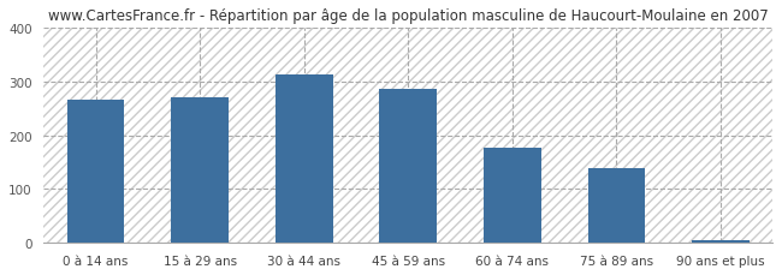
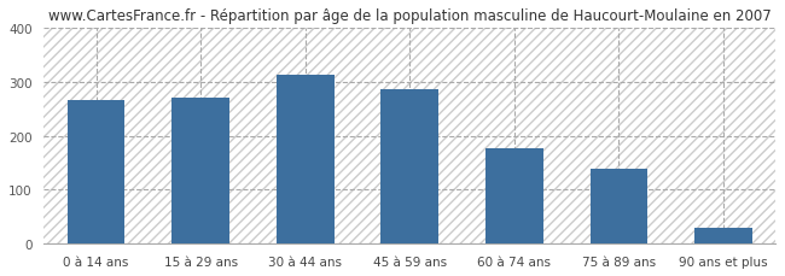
90 ans et plus: 5 -> 30
